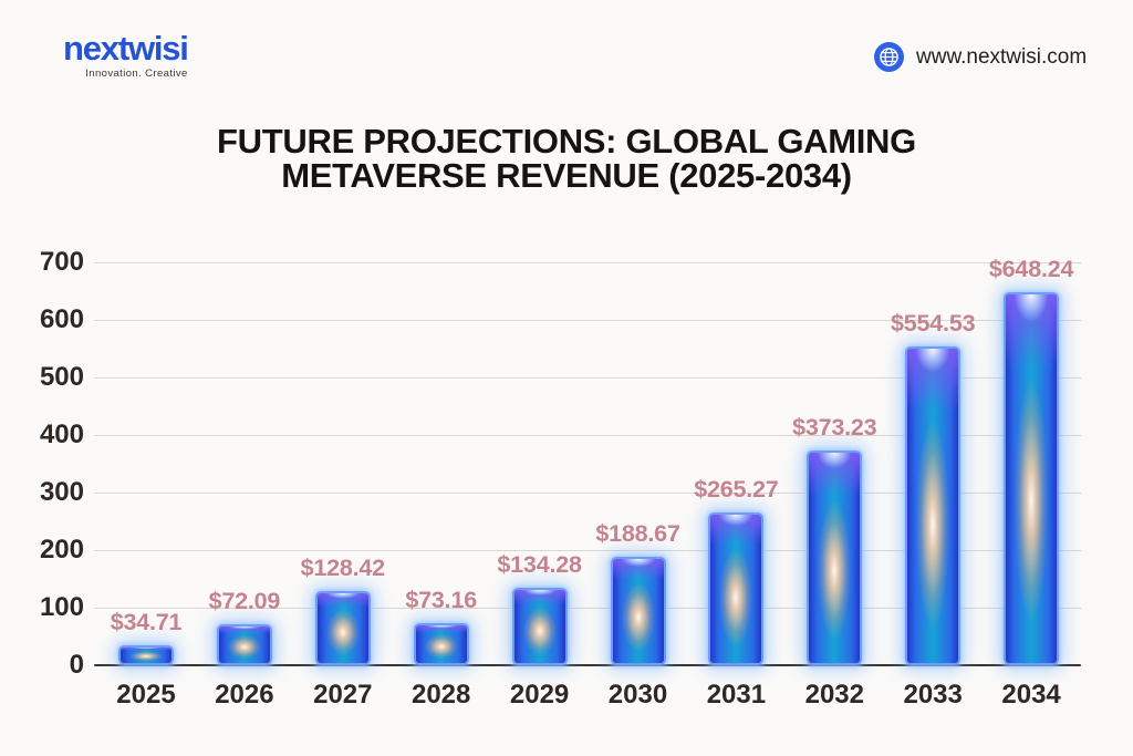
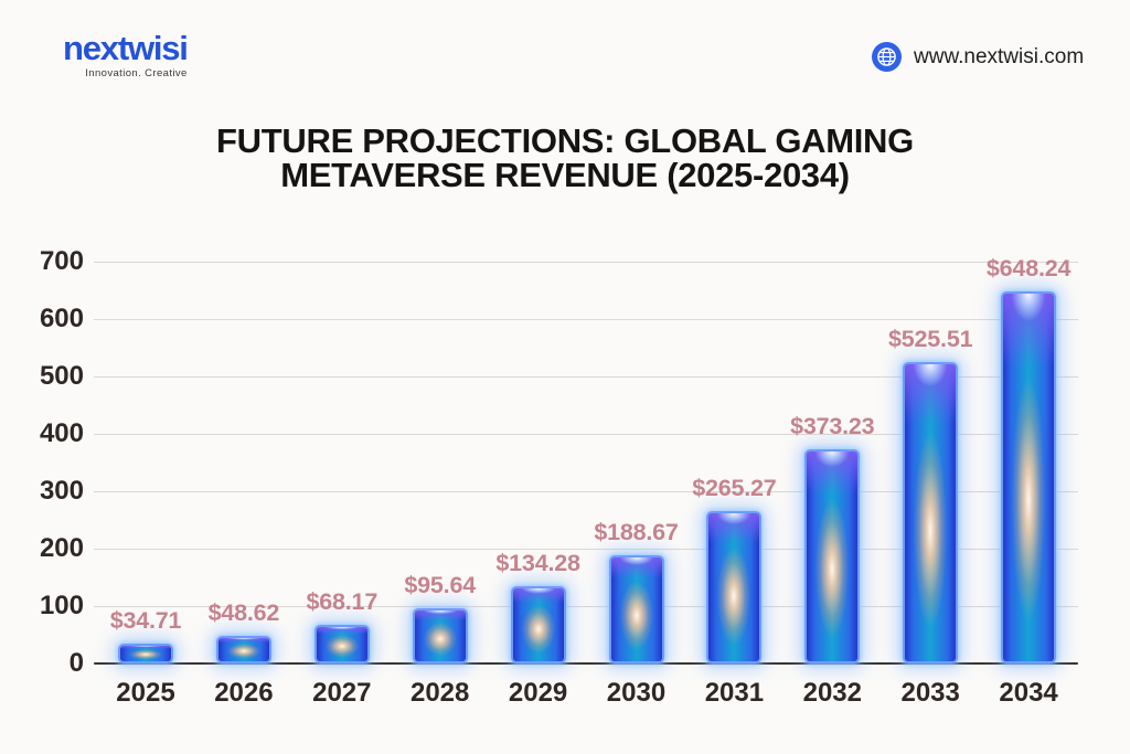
2026: $72.09 -> $48.62
2027: $128.42 -> $68.17
2028: $73.16 -> $95.64
2033: $554.53 -> $525.51
